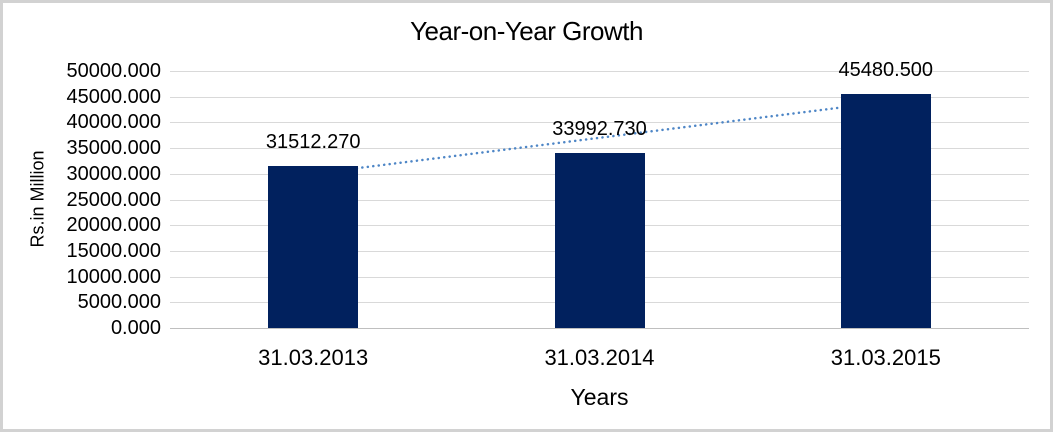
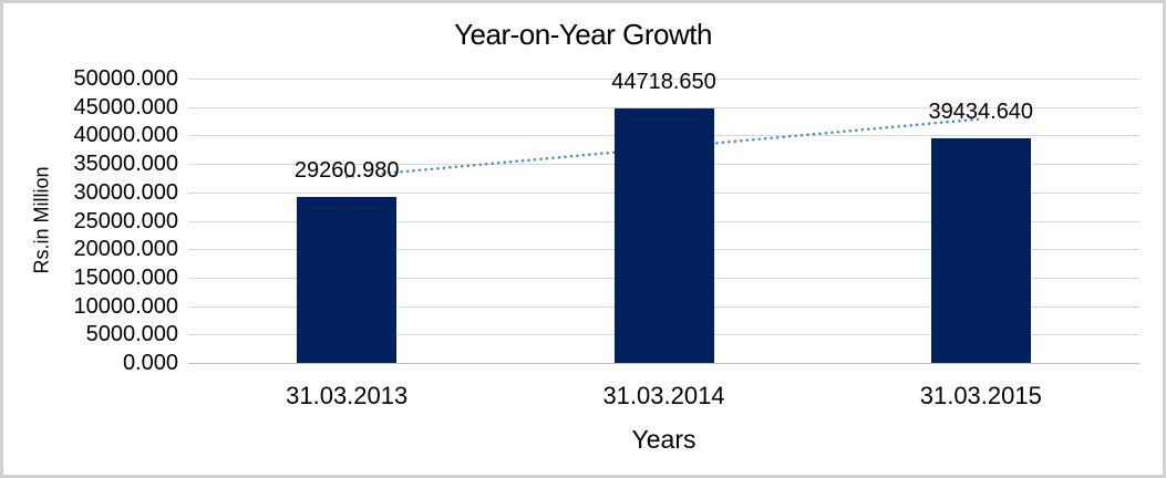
31.03.2013: 31512.270 -> 29260.980
31.03.2014: 33992.730 -> 44718.650
31.03.2015: 45480.500 -> 39434.640
